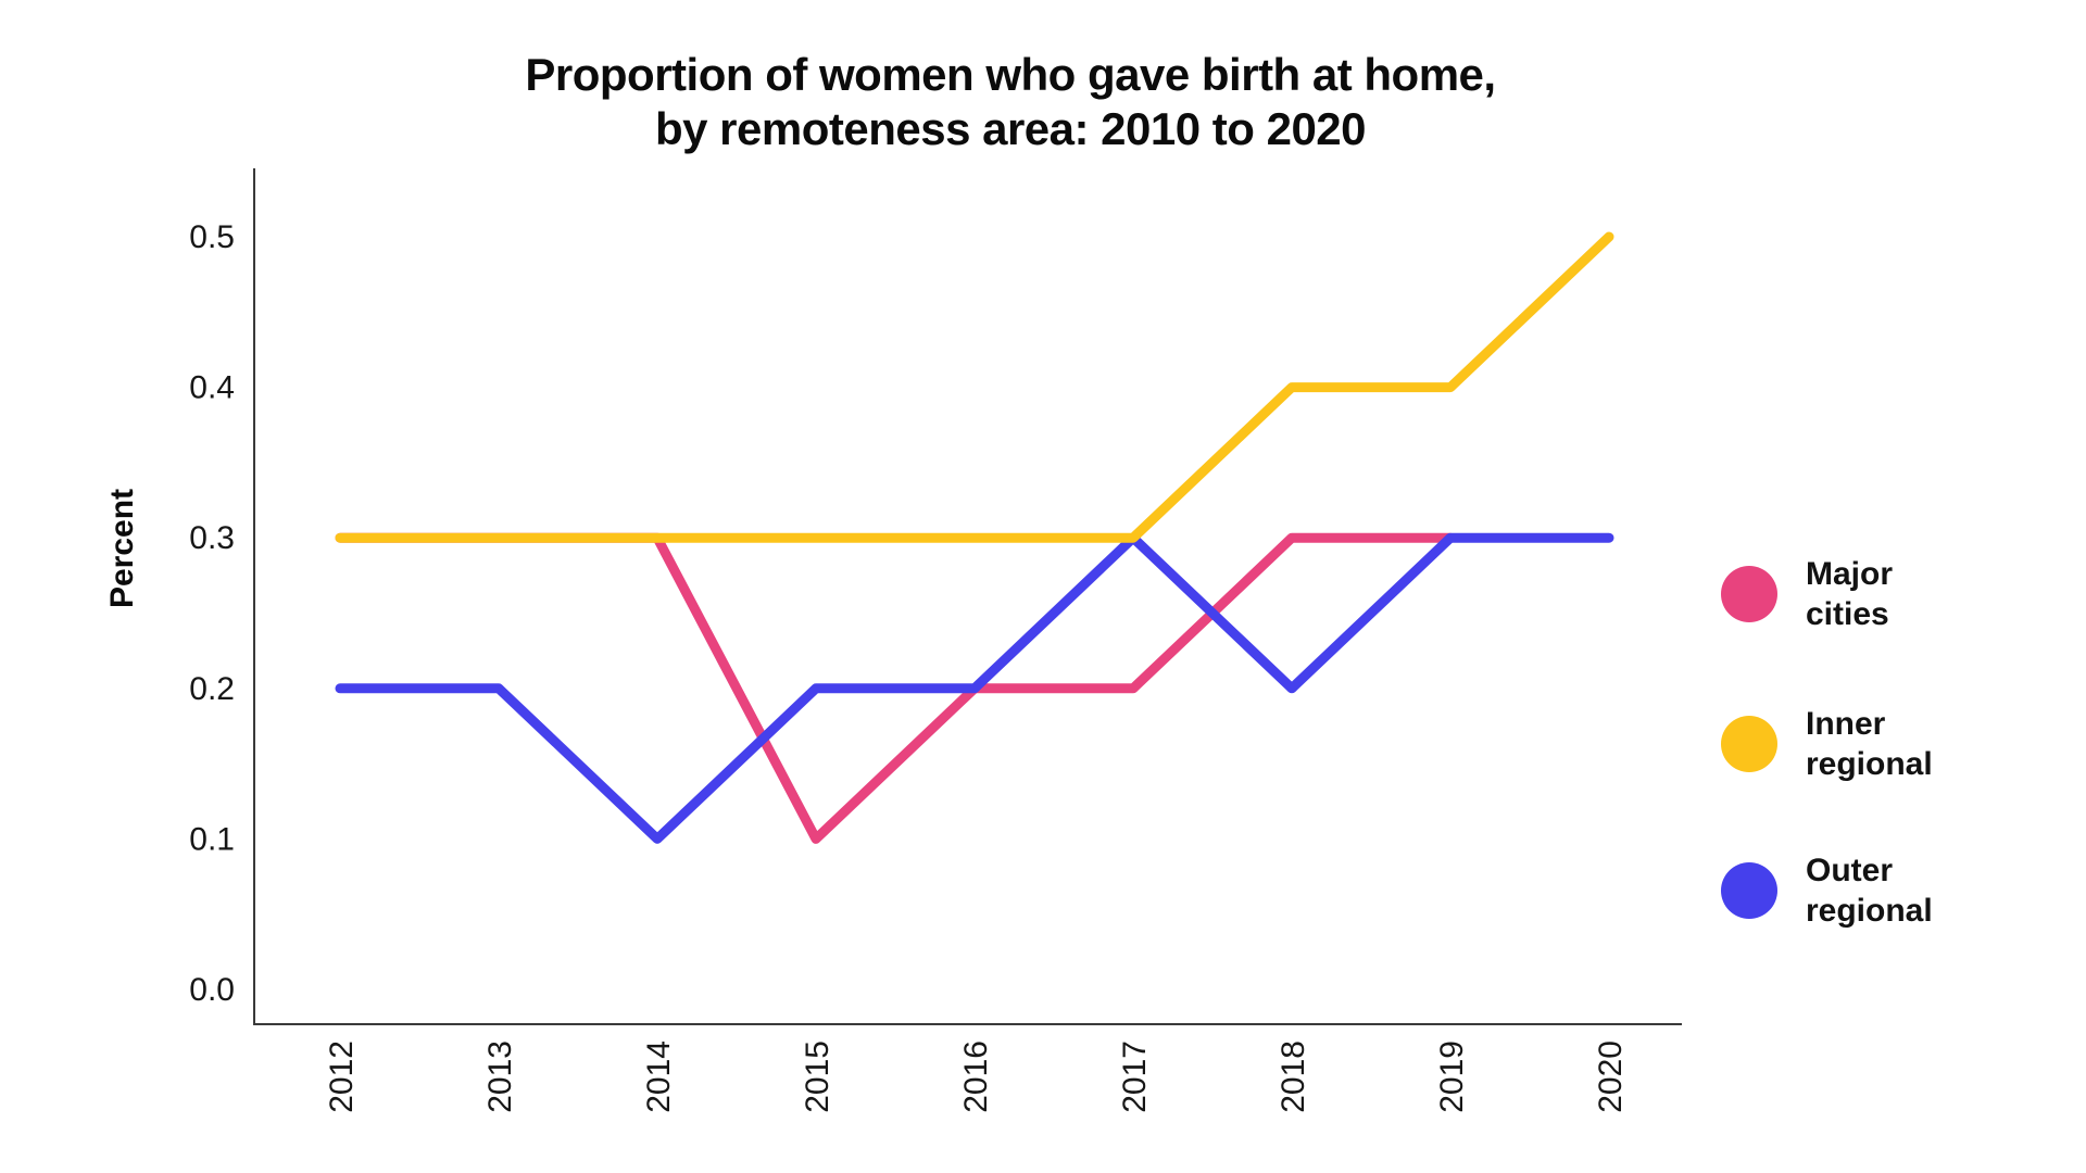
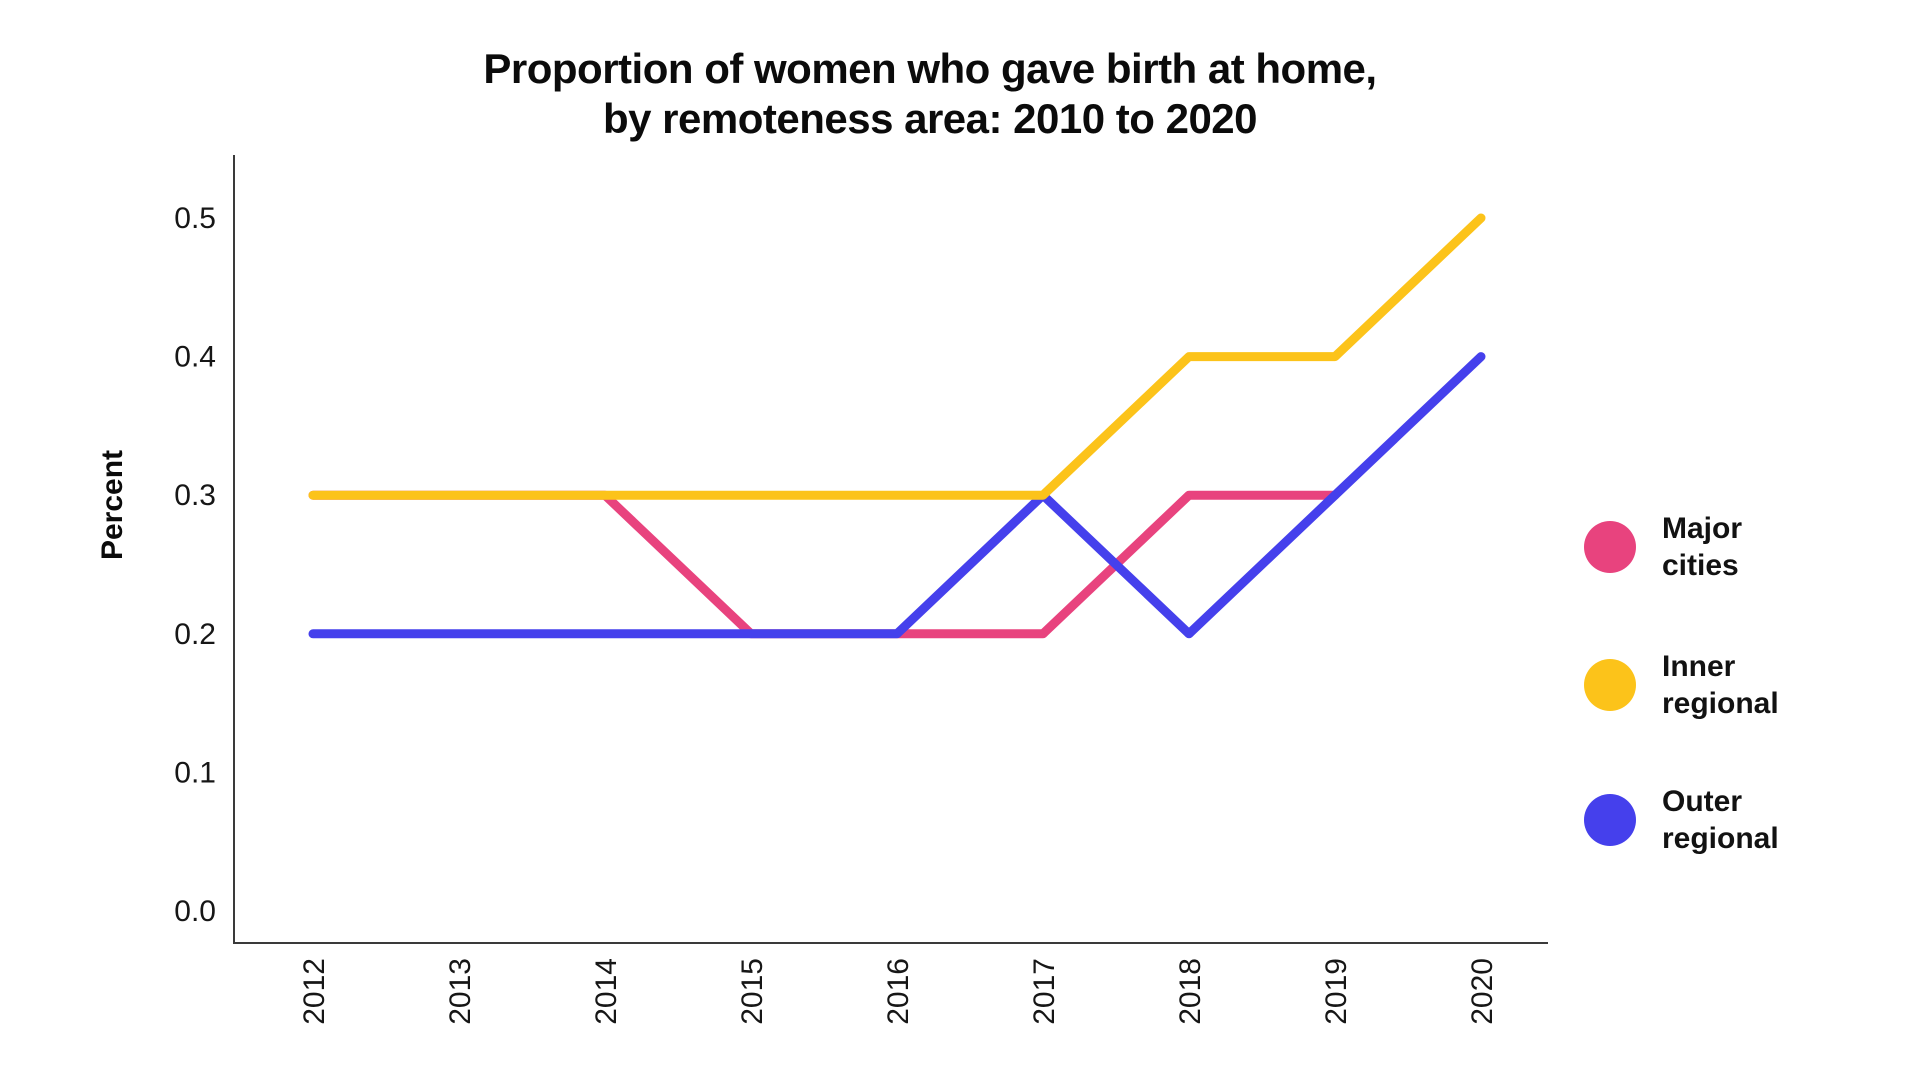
Outer regional/2014: 0.1 -> 0.2
Major cities/2015: 0.1 -> 0.2
Outer regional/2020: 0.3 -> 0.4
